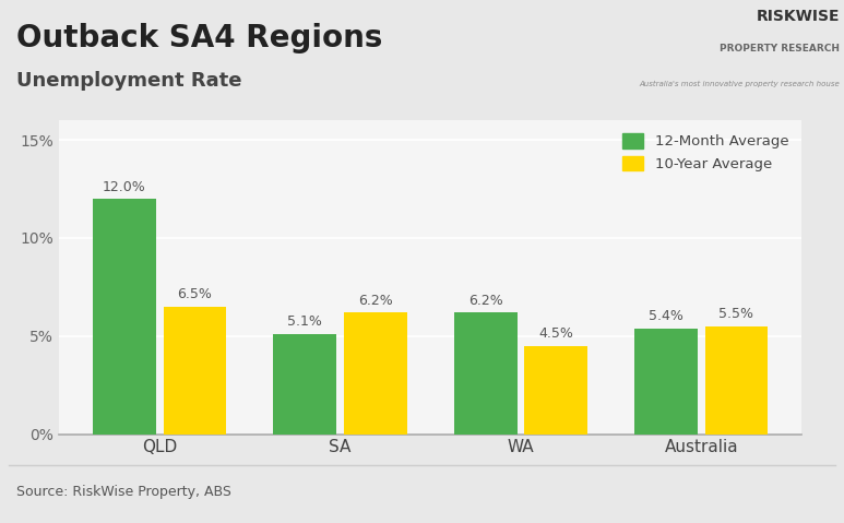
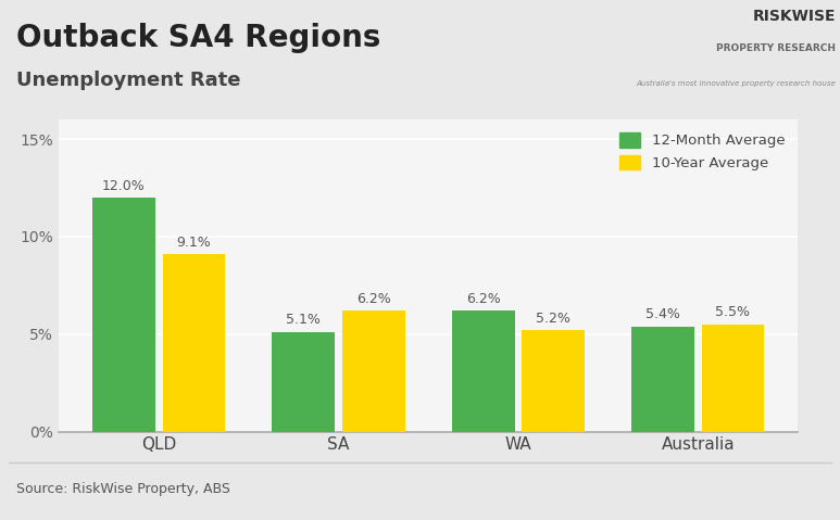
10-Year Average/QLD: 6.5% -> 9.1%
10-Year Average/WA: 4.5% -> 5.2%
